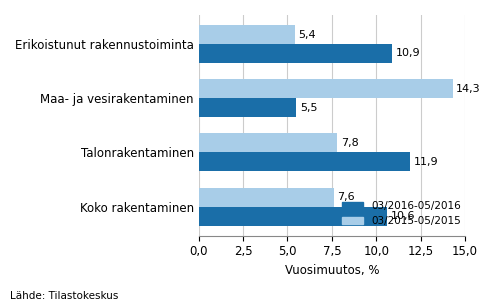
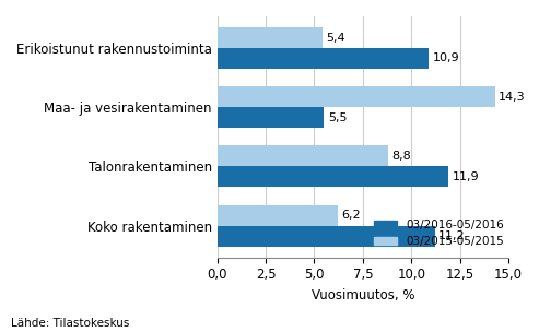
03/2015-05/2015/Talonrakentaminen: 7,8 -> 8,8
03/2015-05/2015/Koko rakentaminen: 7,6 -> 6,2
03/2016-05/2016/Koko rakentaminen: 10,6 -> 11,2
